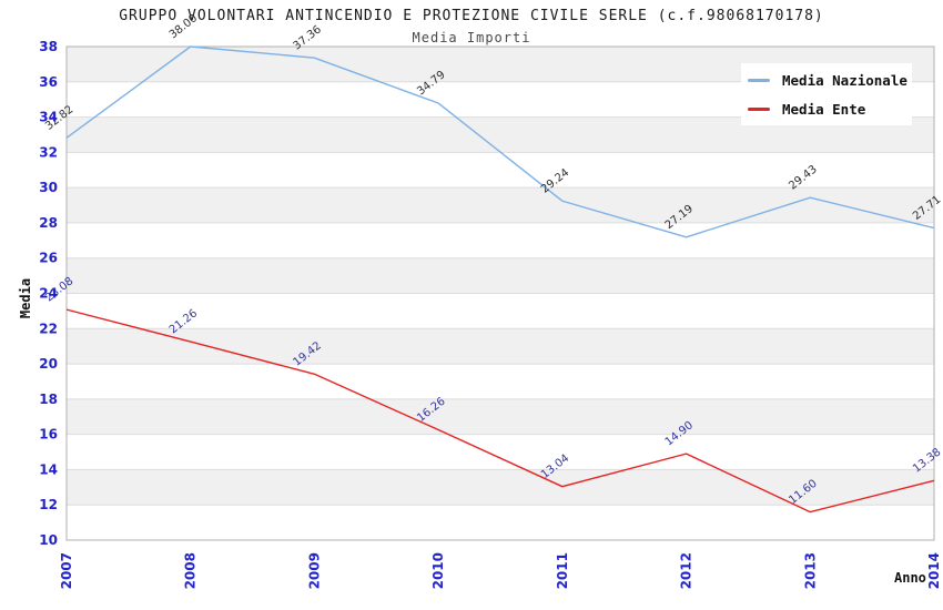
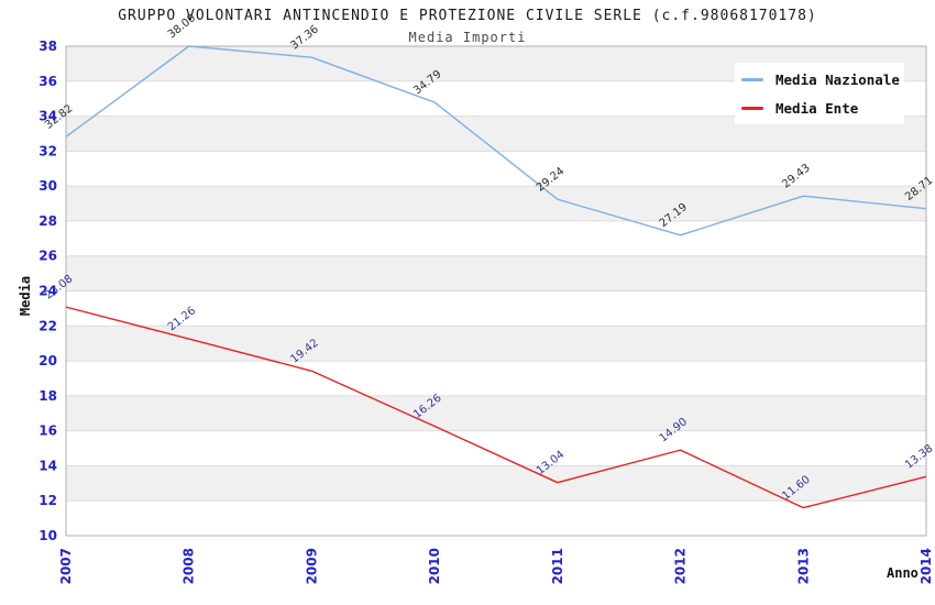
Media Nazionale/2014: 27.71 -> 28.71
